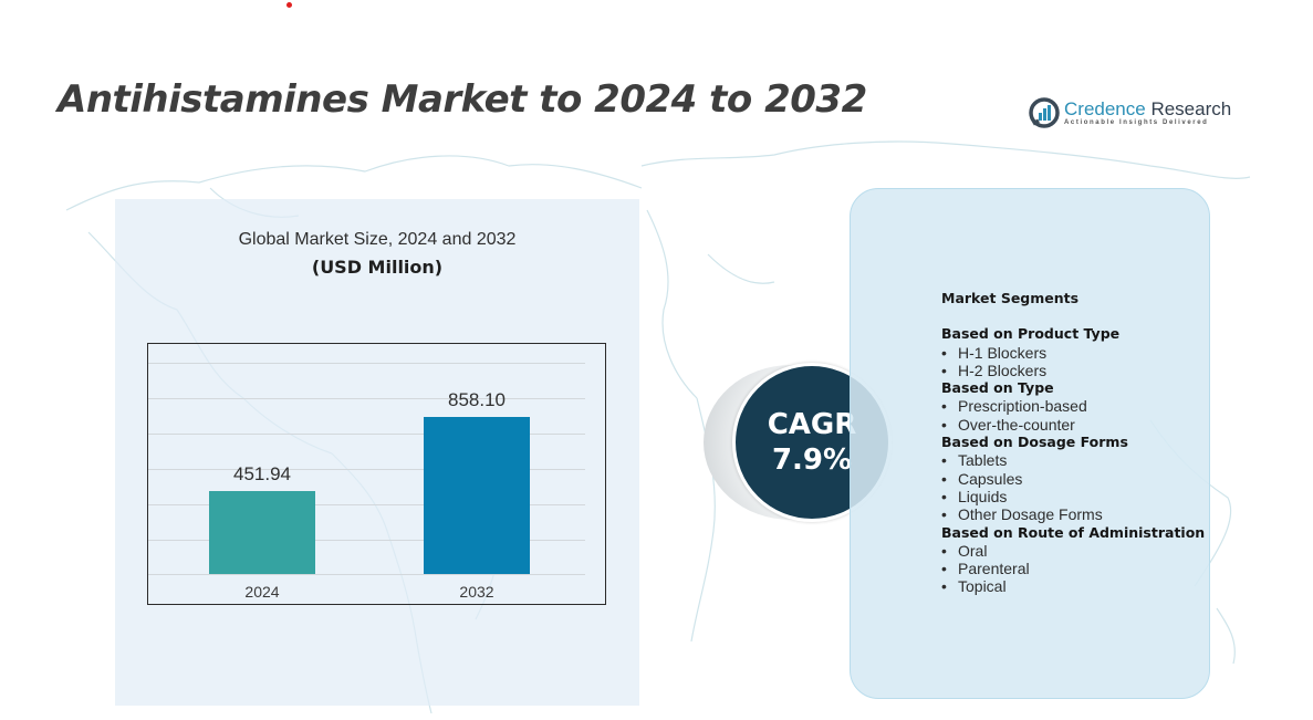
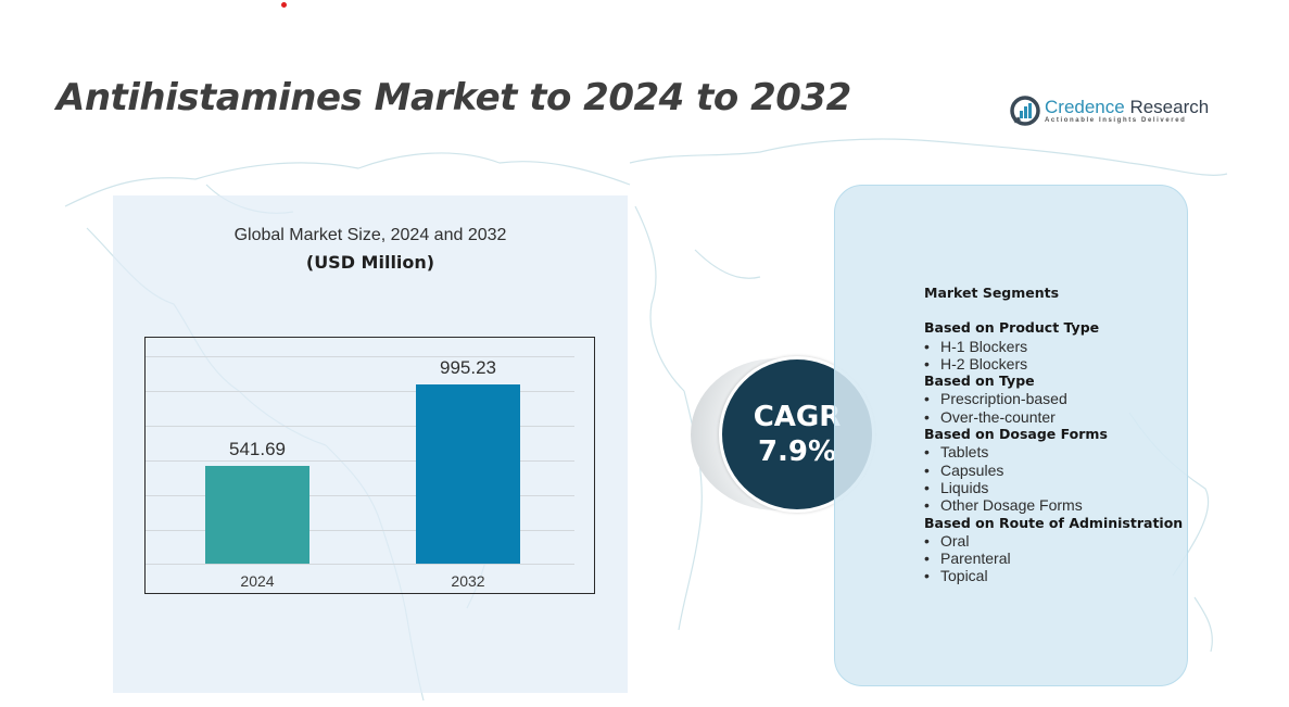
2024: 451.94 -> 541.69
2032: 858.10 -> 995.23
